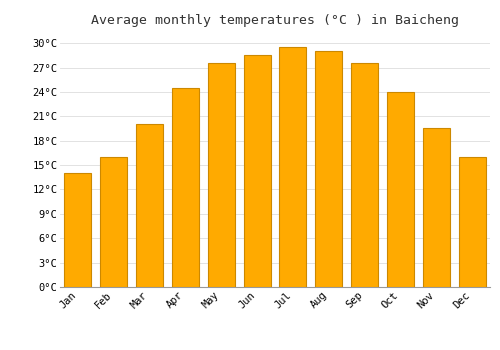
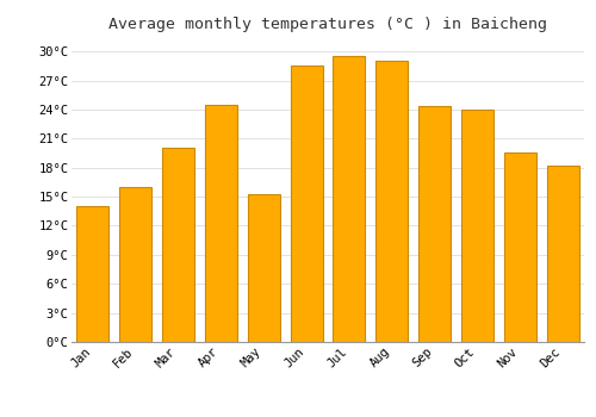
May: 27.5°C -> 15.2°C
Sep: 27.5°C -> 24.4°C
Dec: 16.0°C -> 18.2°C
